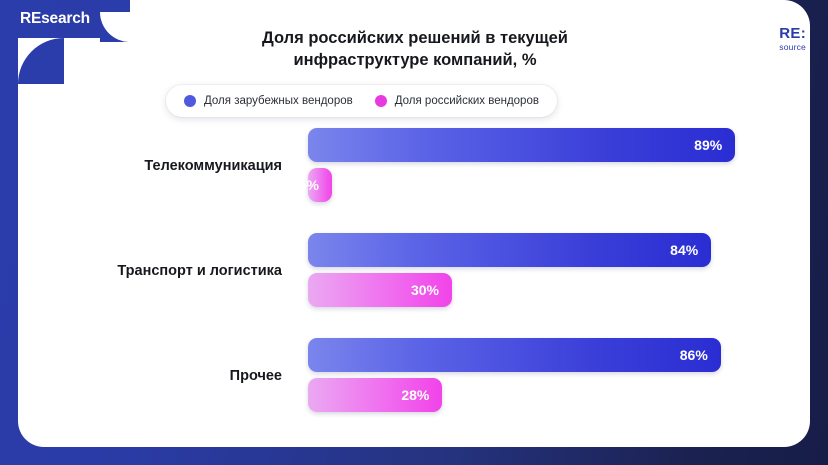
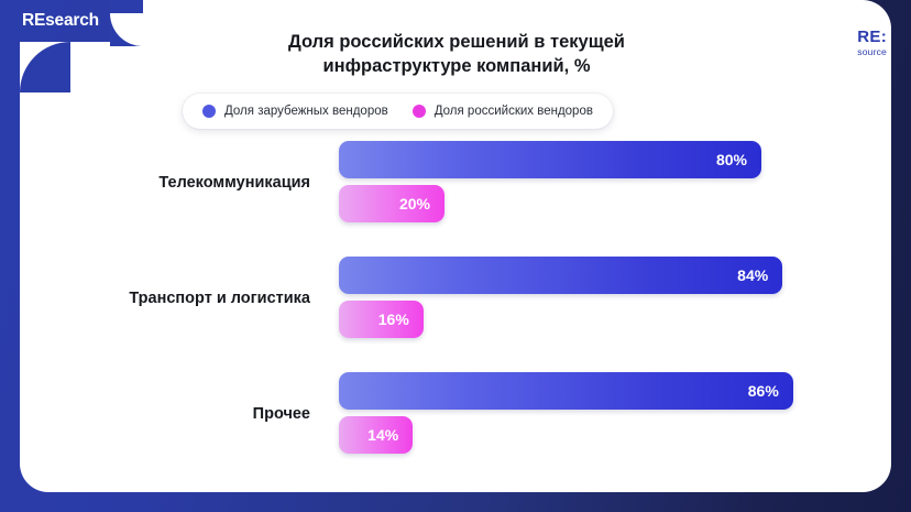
Доля зарубежных вендоров/Телекоммуникация: 89% -> 80%
Доля российских вендоров/Телекоммуникация: 5% -> 20%
Доля российских вендоров/Транспорт и логистика: 30% -> 16%
Доля российских вендоров/Прочее: 28% -> 14%
